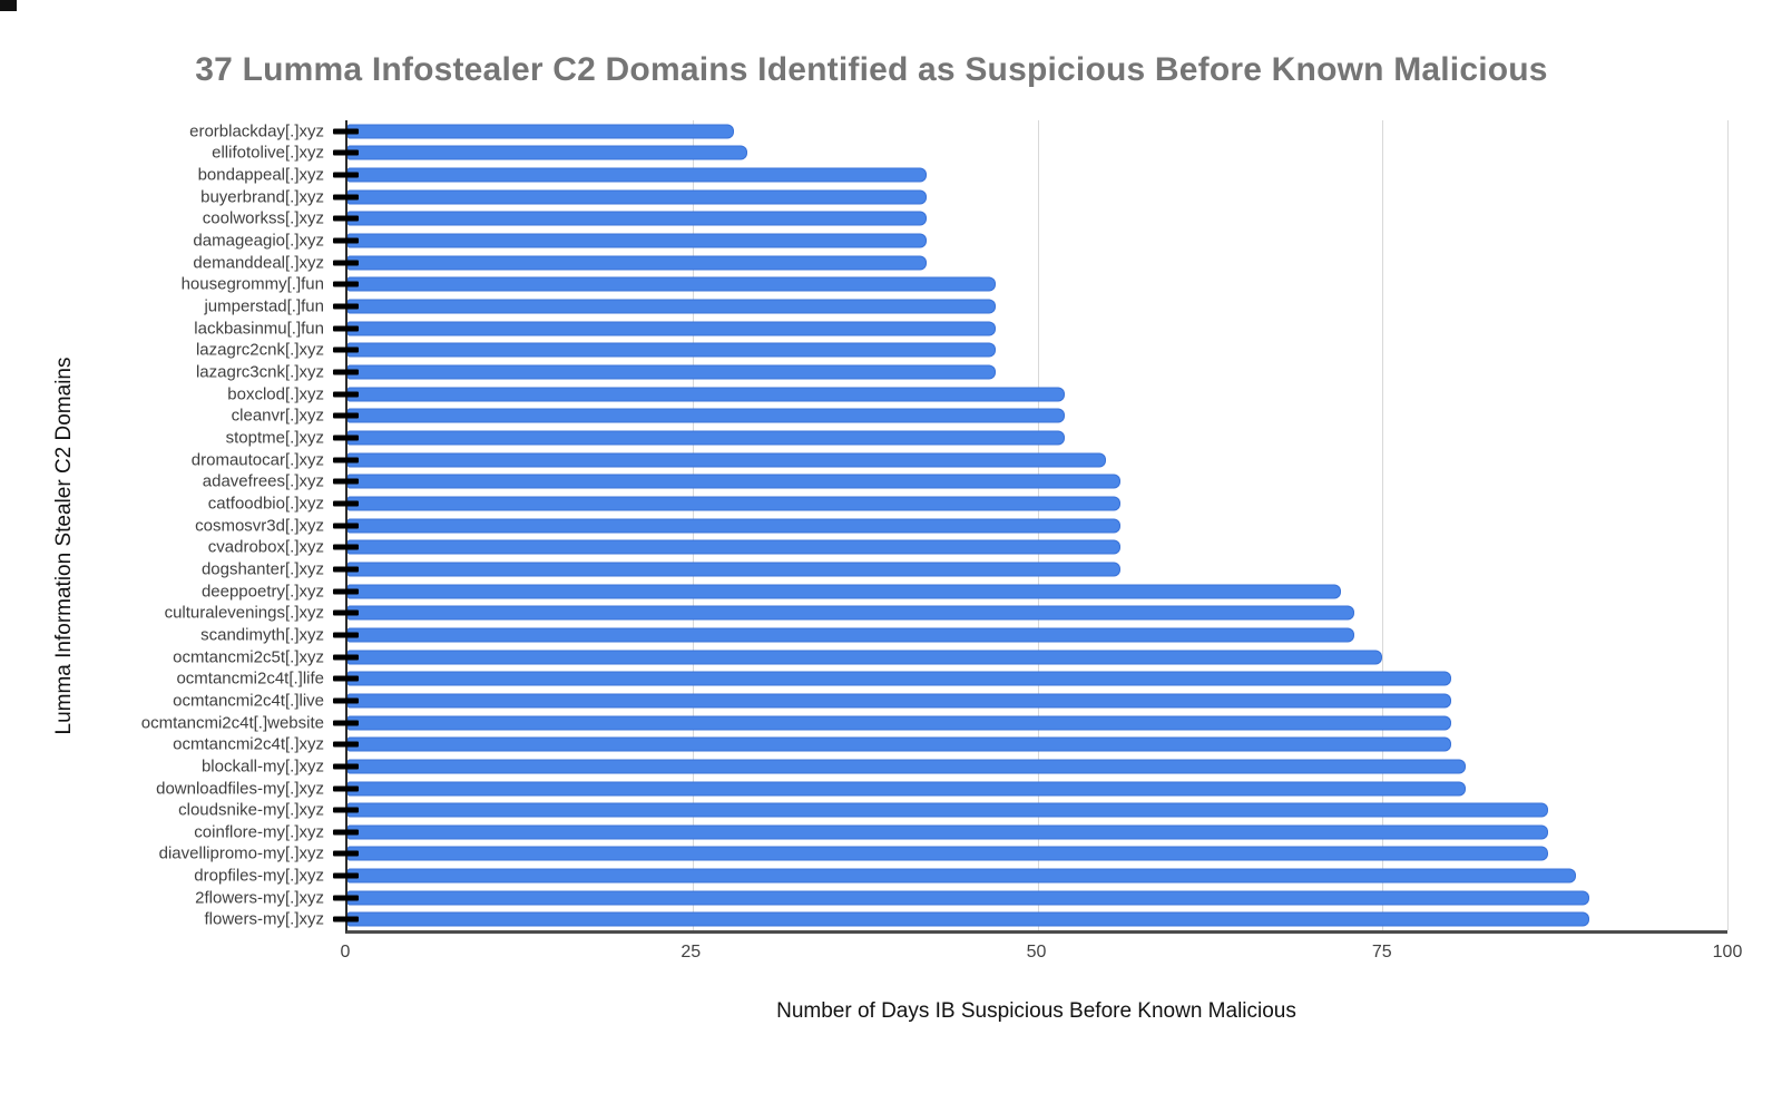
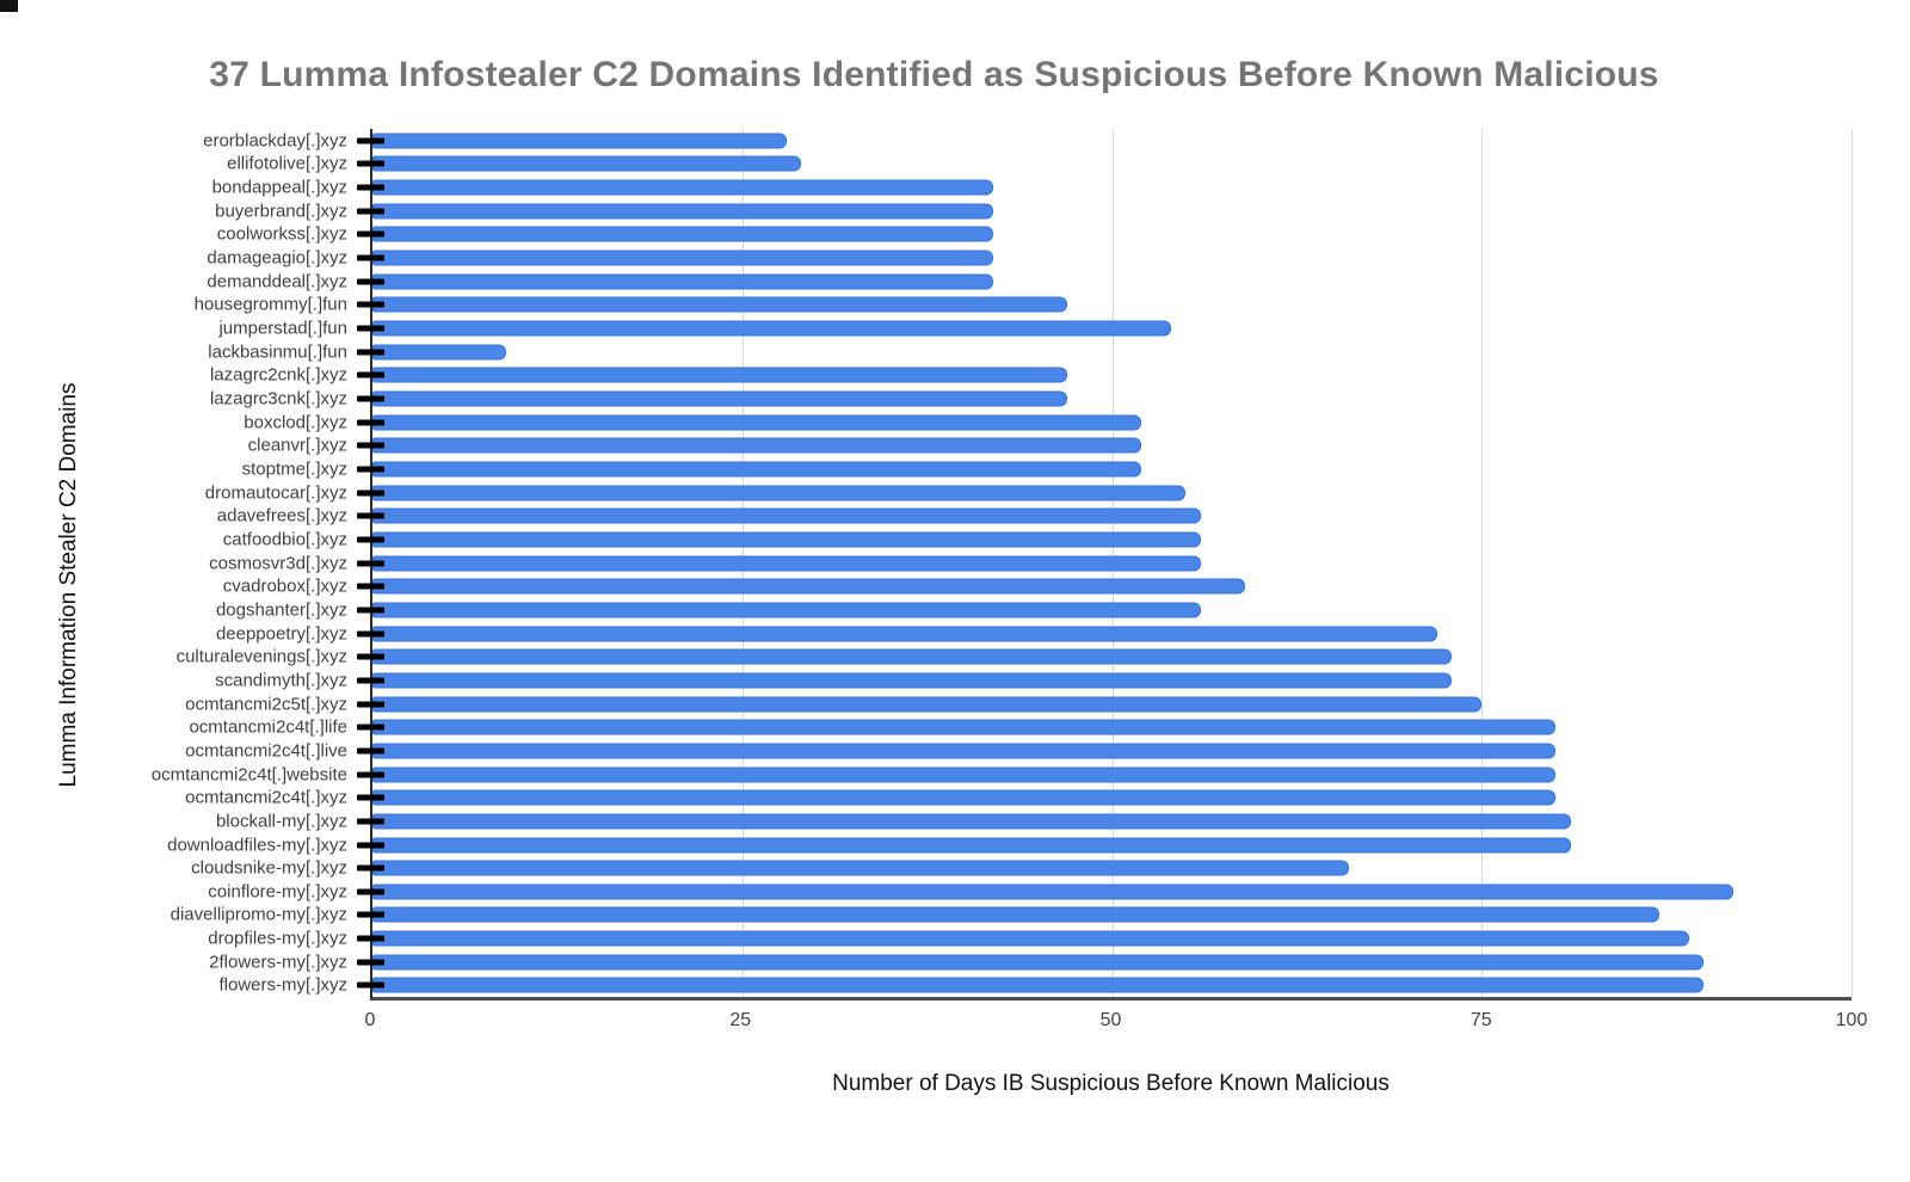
jumperstad[.]fun: 47 -> 54
lackbasinmu[.]fun: 47 -> 9
cvadrobox[.]xyz: 56 -> 59
cloudsnike-my[.]xyz: 87 -> 66
coinflore-my[.]xyz: 87 -> 92
